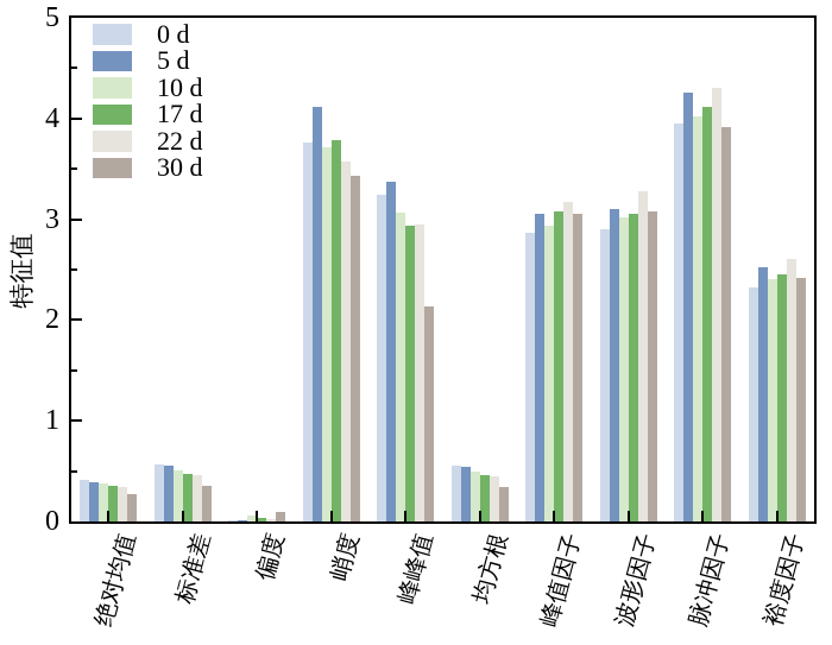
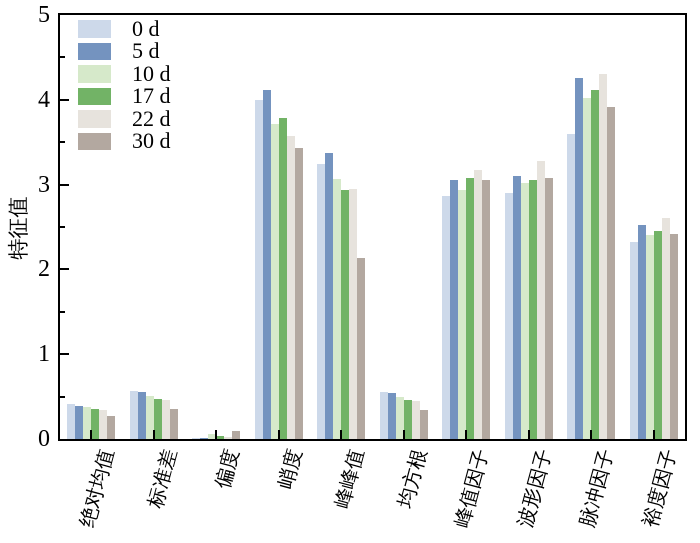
0 d/峭度: 3.8 -> 4.0
0 d/脉冲因子: 4.0 -> 3.6
